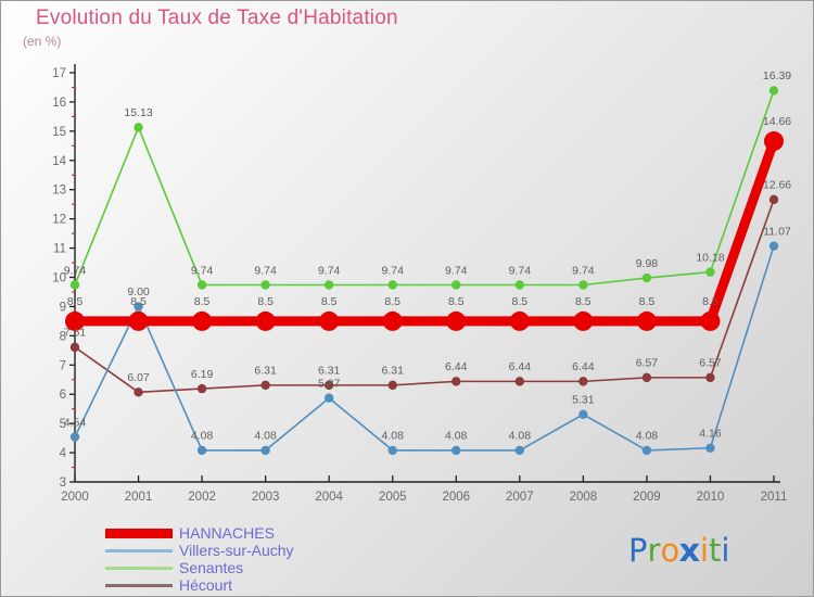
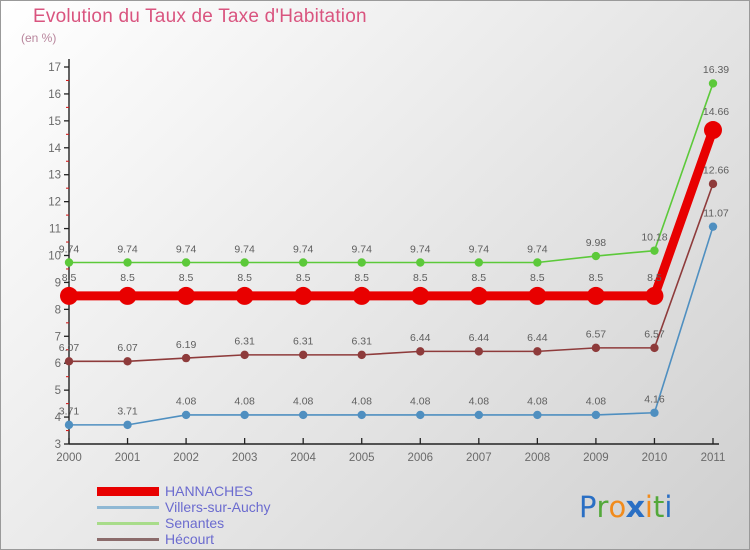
Villers-sur-Auchy/2000: 4.54 -> 3.71
Hécourt/2000: 7.61 -> 6.07
Villers-sur-Auchy/2001: 9.00 -> 3.71
Senantes/2001: 15.13 -> 9.74
Villers-sur-Auchy/2004: 5.87 -> 4.08
Villers-sur-Auchy/2008: 5.31 -> 4.08
